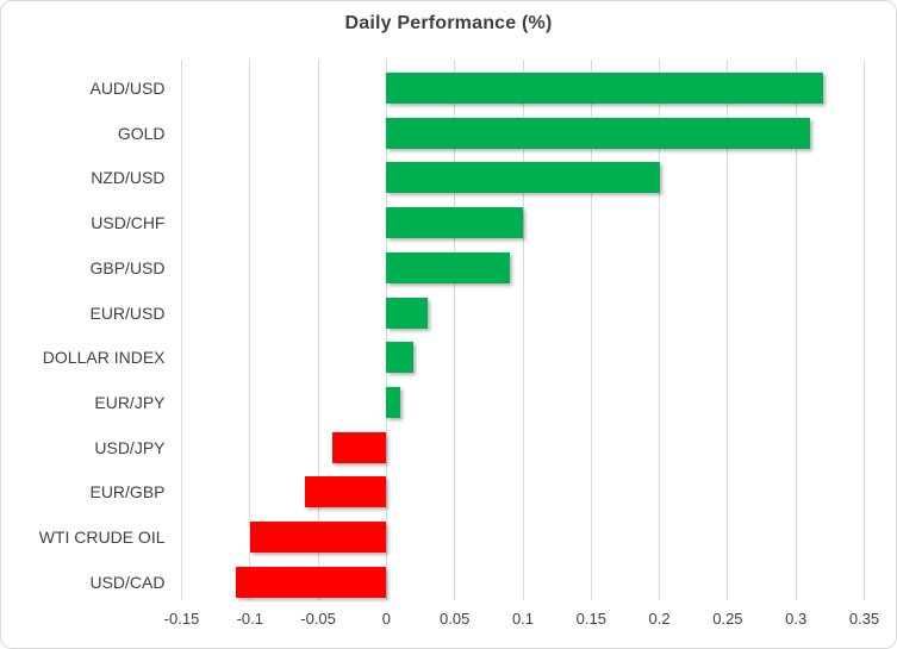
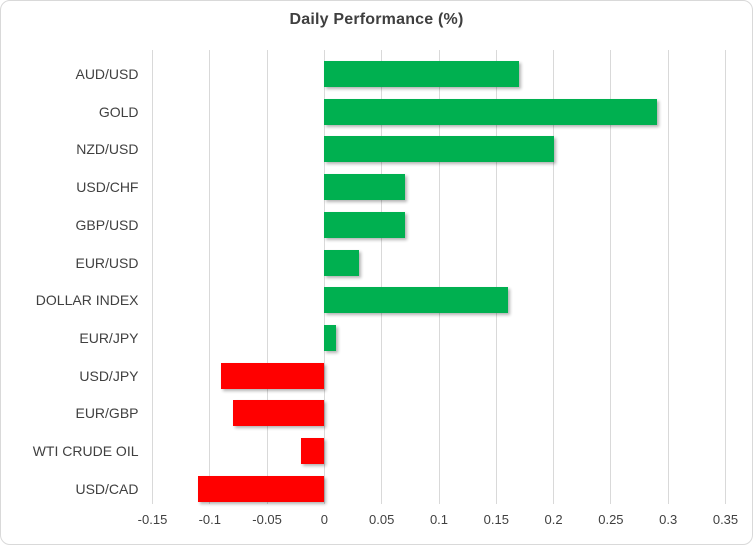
AUD/USD: 0.32 -> 0.17
GOLD: 0.31 -> 0.29
USD/CHF: 0.10 -> 0.07
GBP/USD: 0.09 -> 0.07
DOLLAR INDEX: 0.02 -> 0.16
USD/JPY: -0.04 -> -0.09
EUR/GBP: -0.06 -> -0.08
WTI CRUDE OIL: -0.10 -> -0.02
